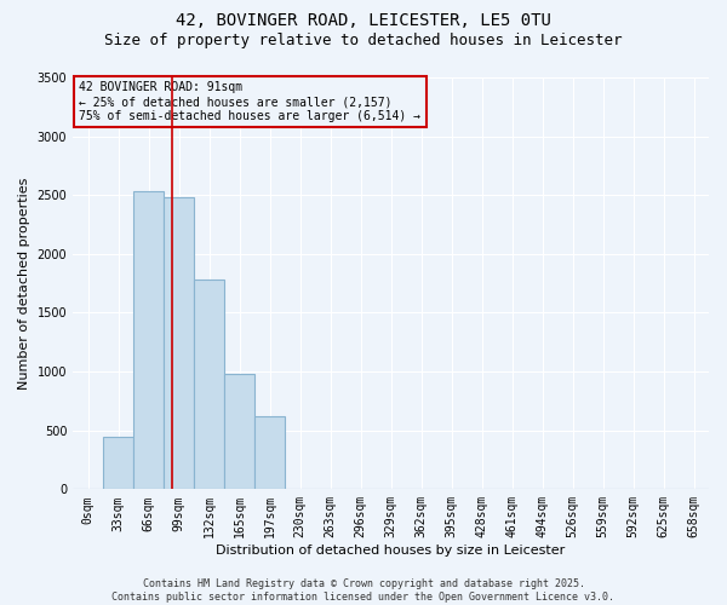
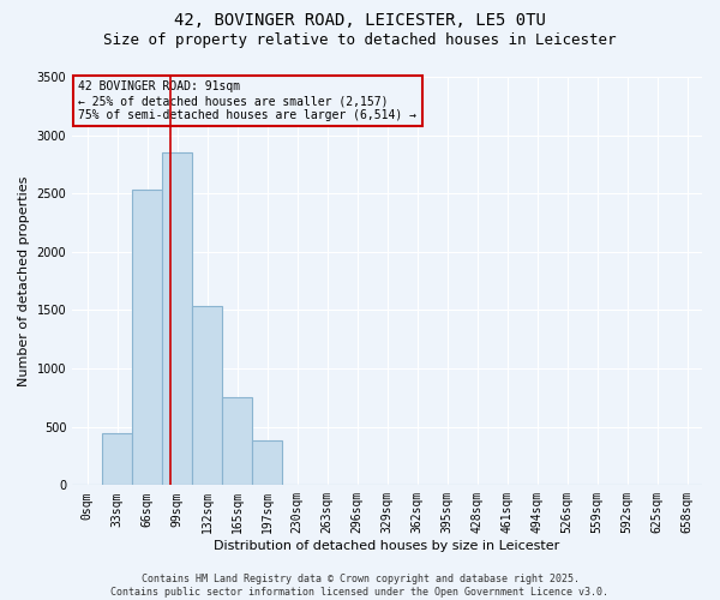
99sqm: 2480 -> 2850
132sqm: 1780 -> 1540
165sqm: 980 -> 750
197sqm: 620 -> 380
